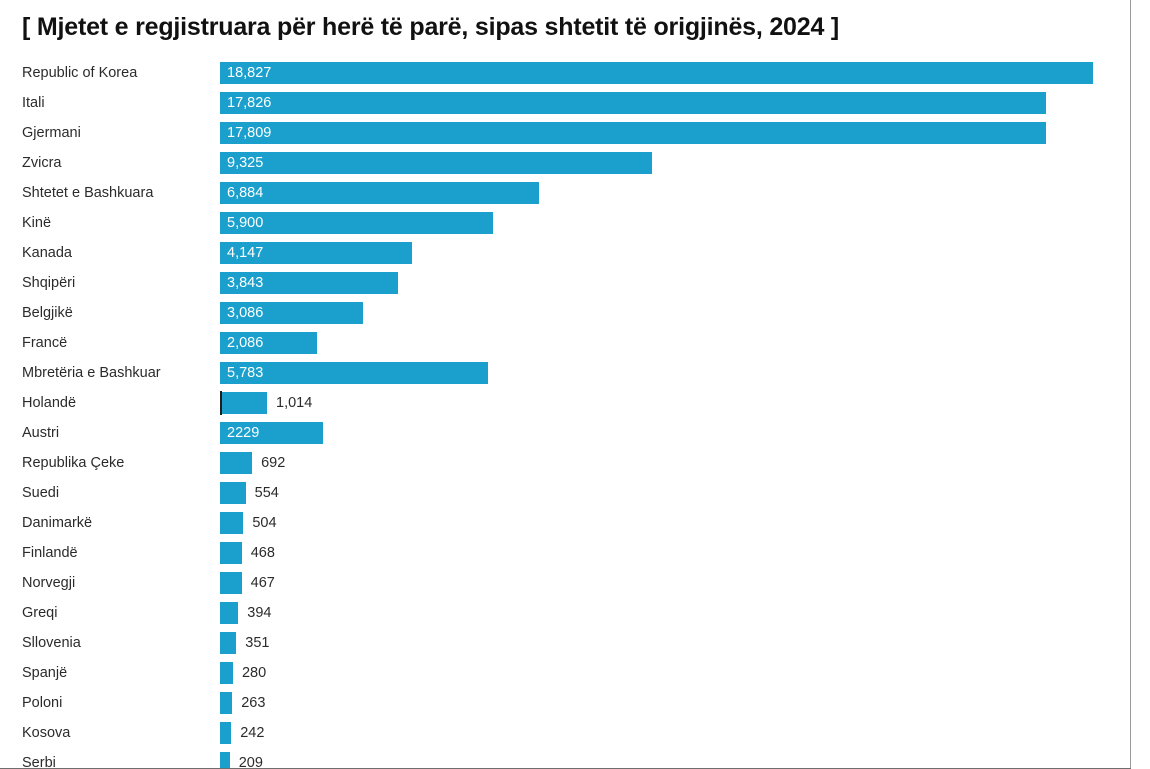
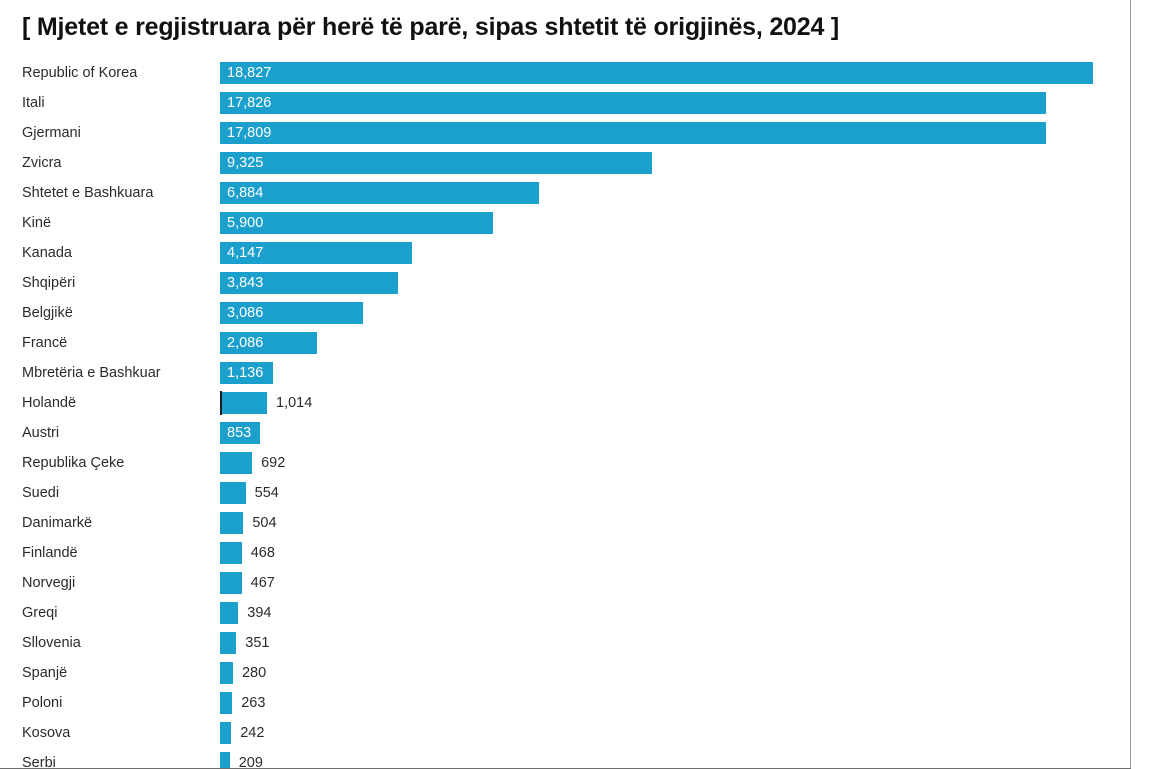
Mbretëria e Bashkuar: 5,783 -> 1,136
Austri: 2229 -> 853
